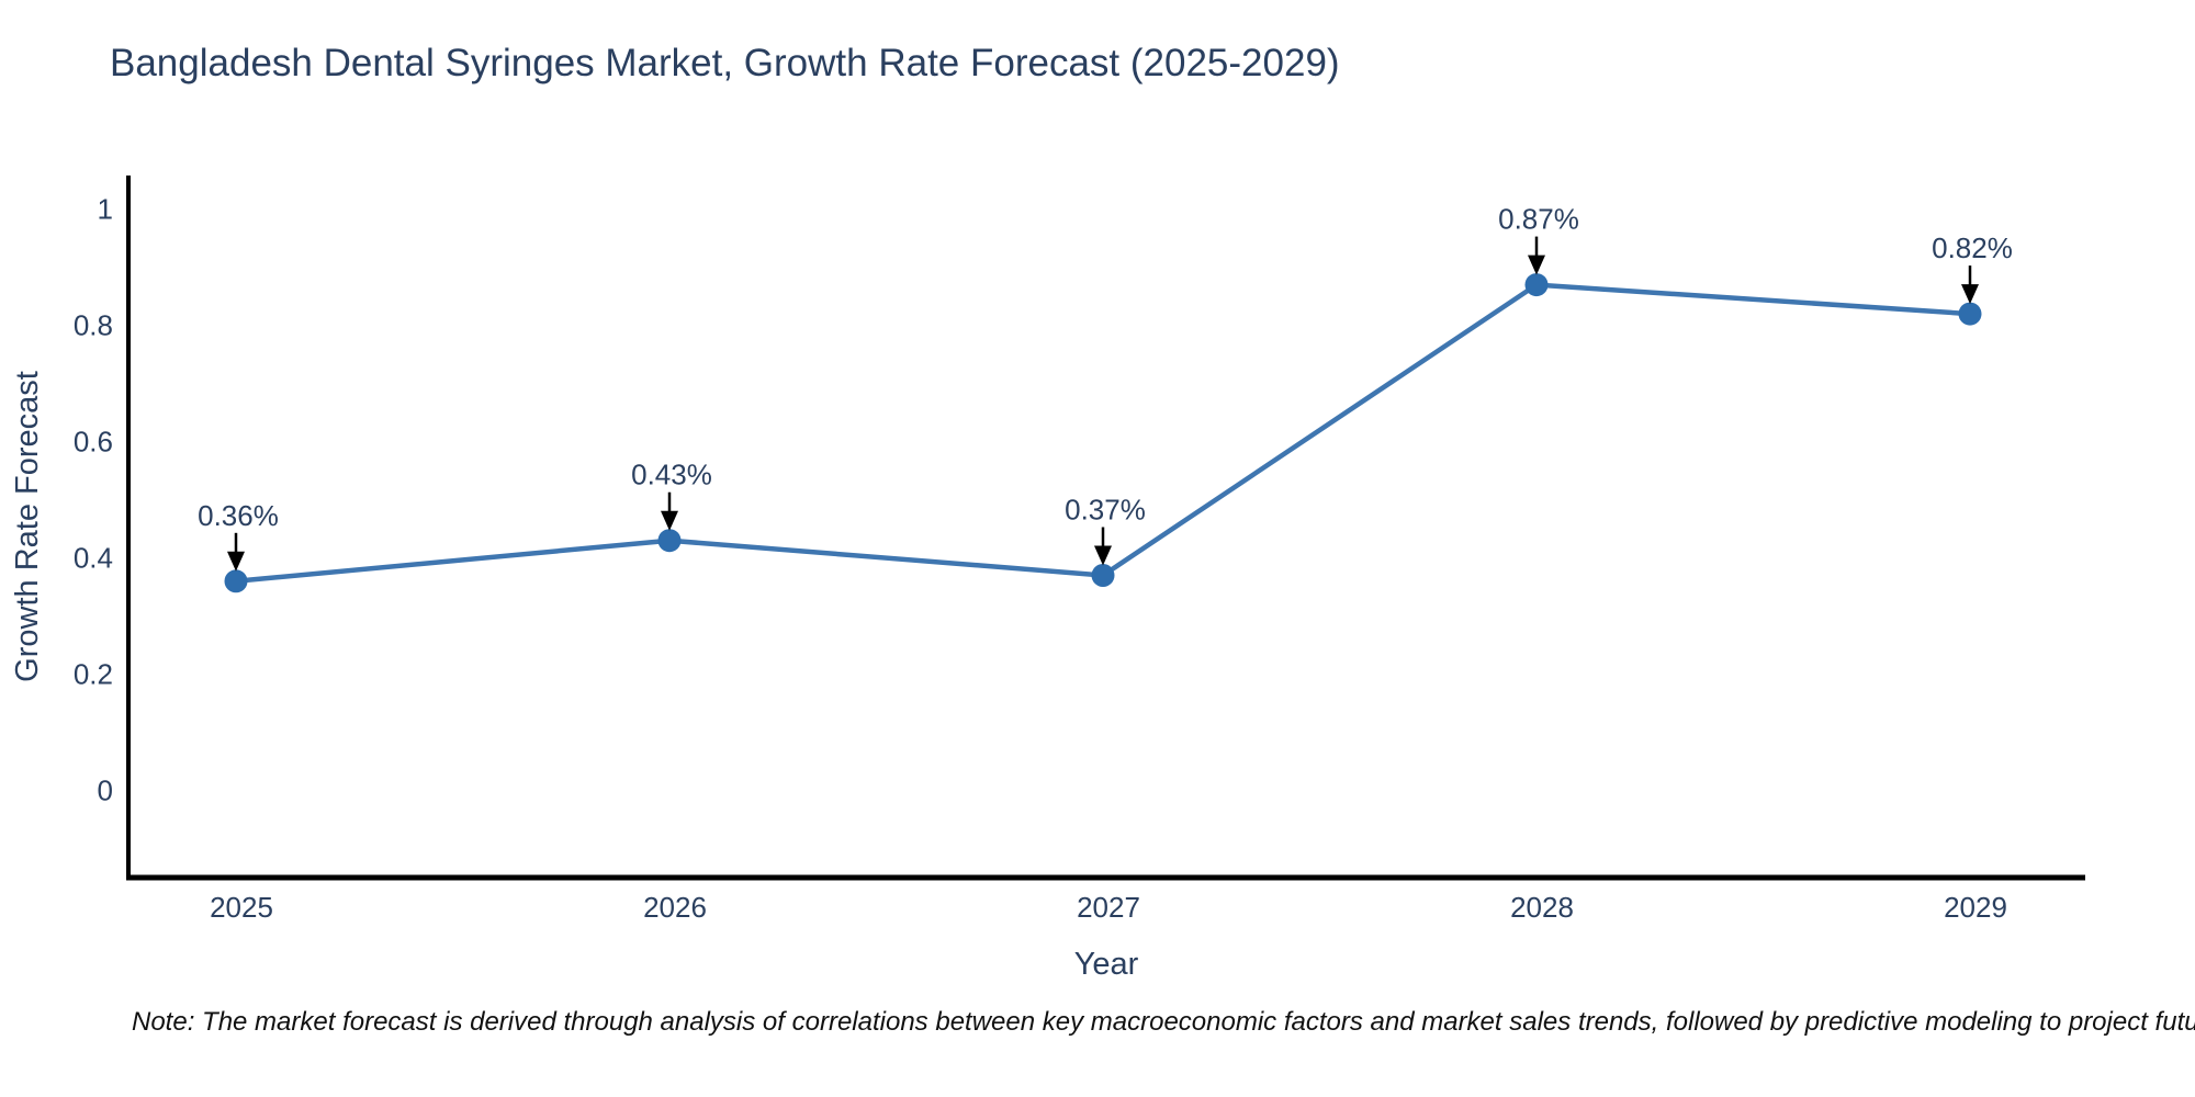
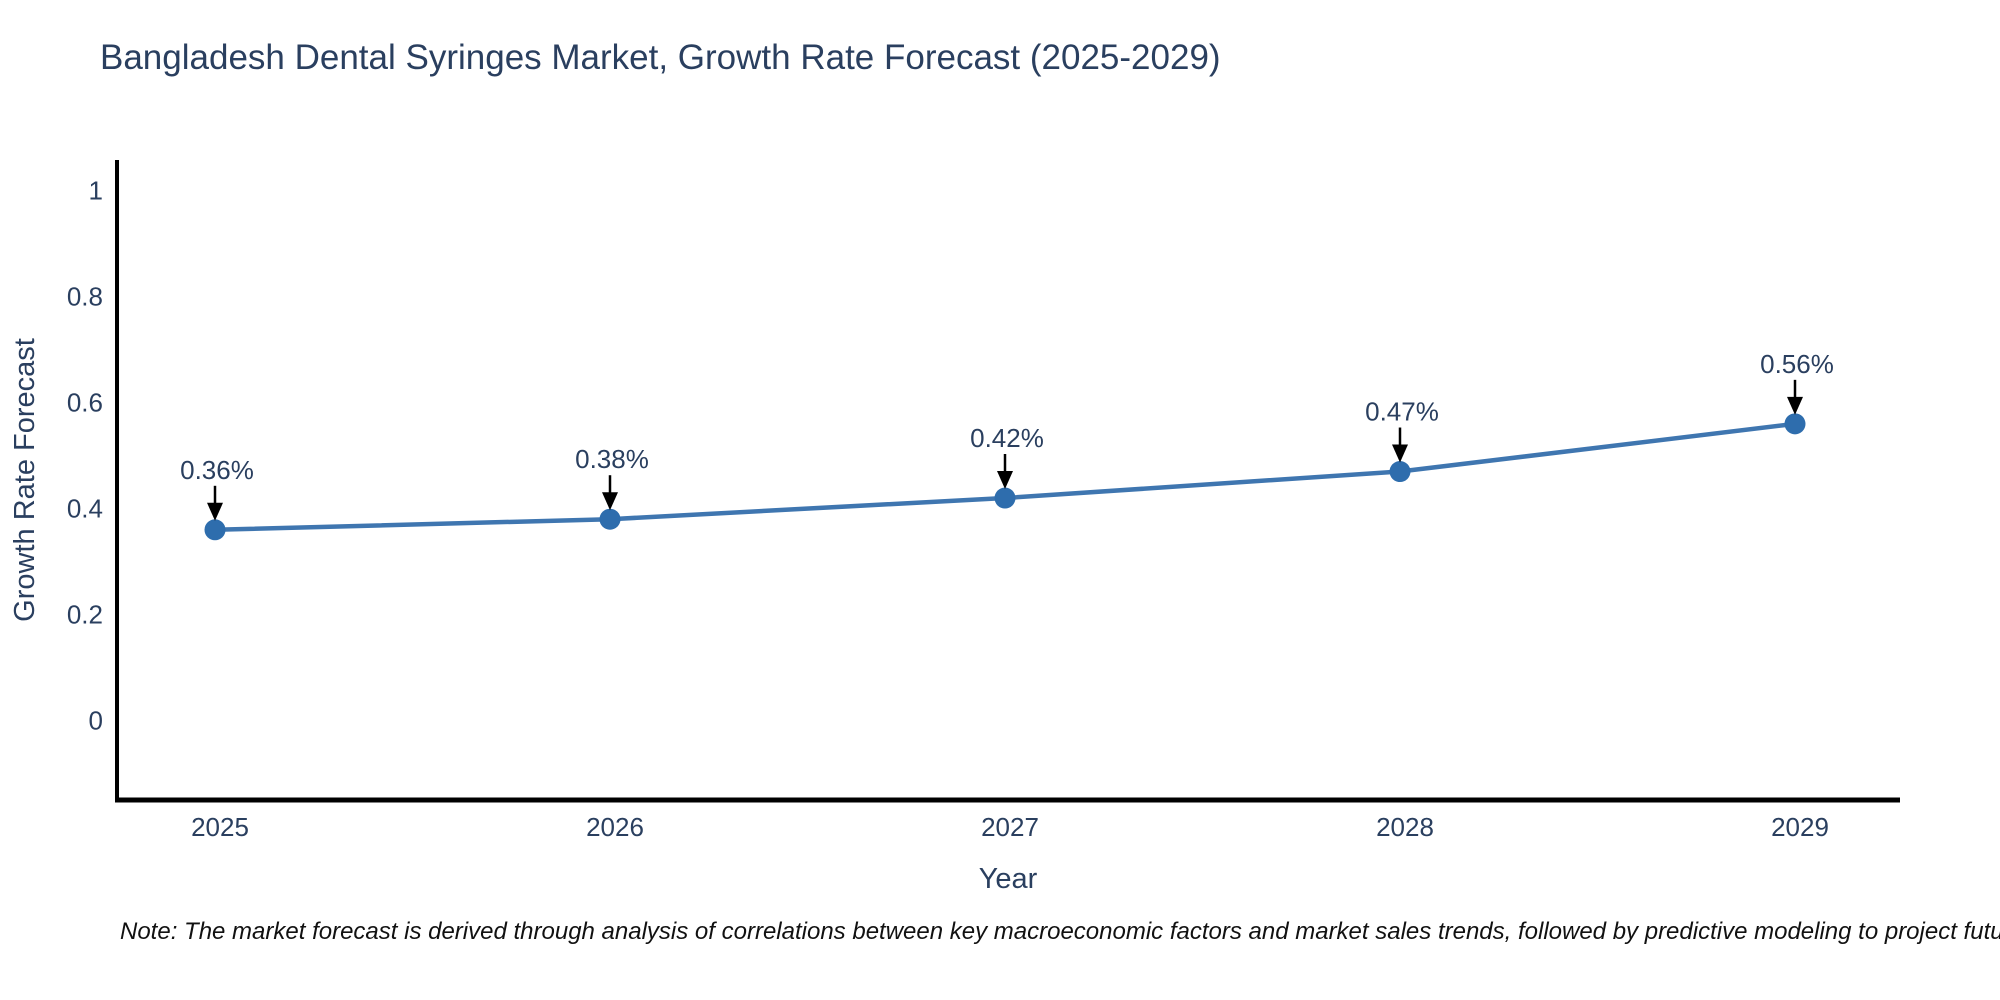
2026: 0.43% -> 0.38%
2027: 0.37% -> 0.42%
2028: 0.87% -> 0.47%
2029: 0.82% -> 0.56%
